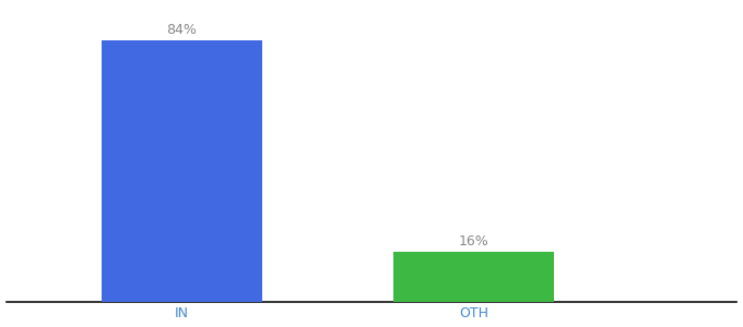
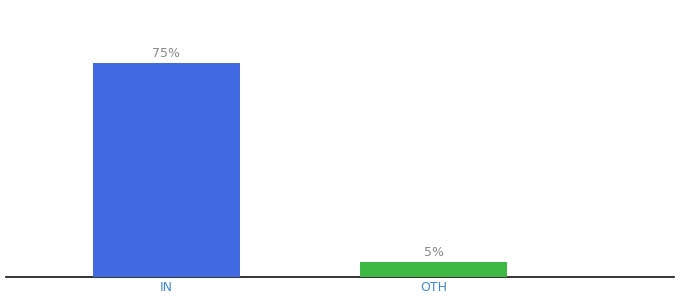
IN: 84% -> 75%
OTH: 16% -> 5%
